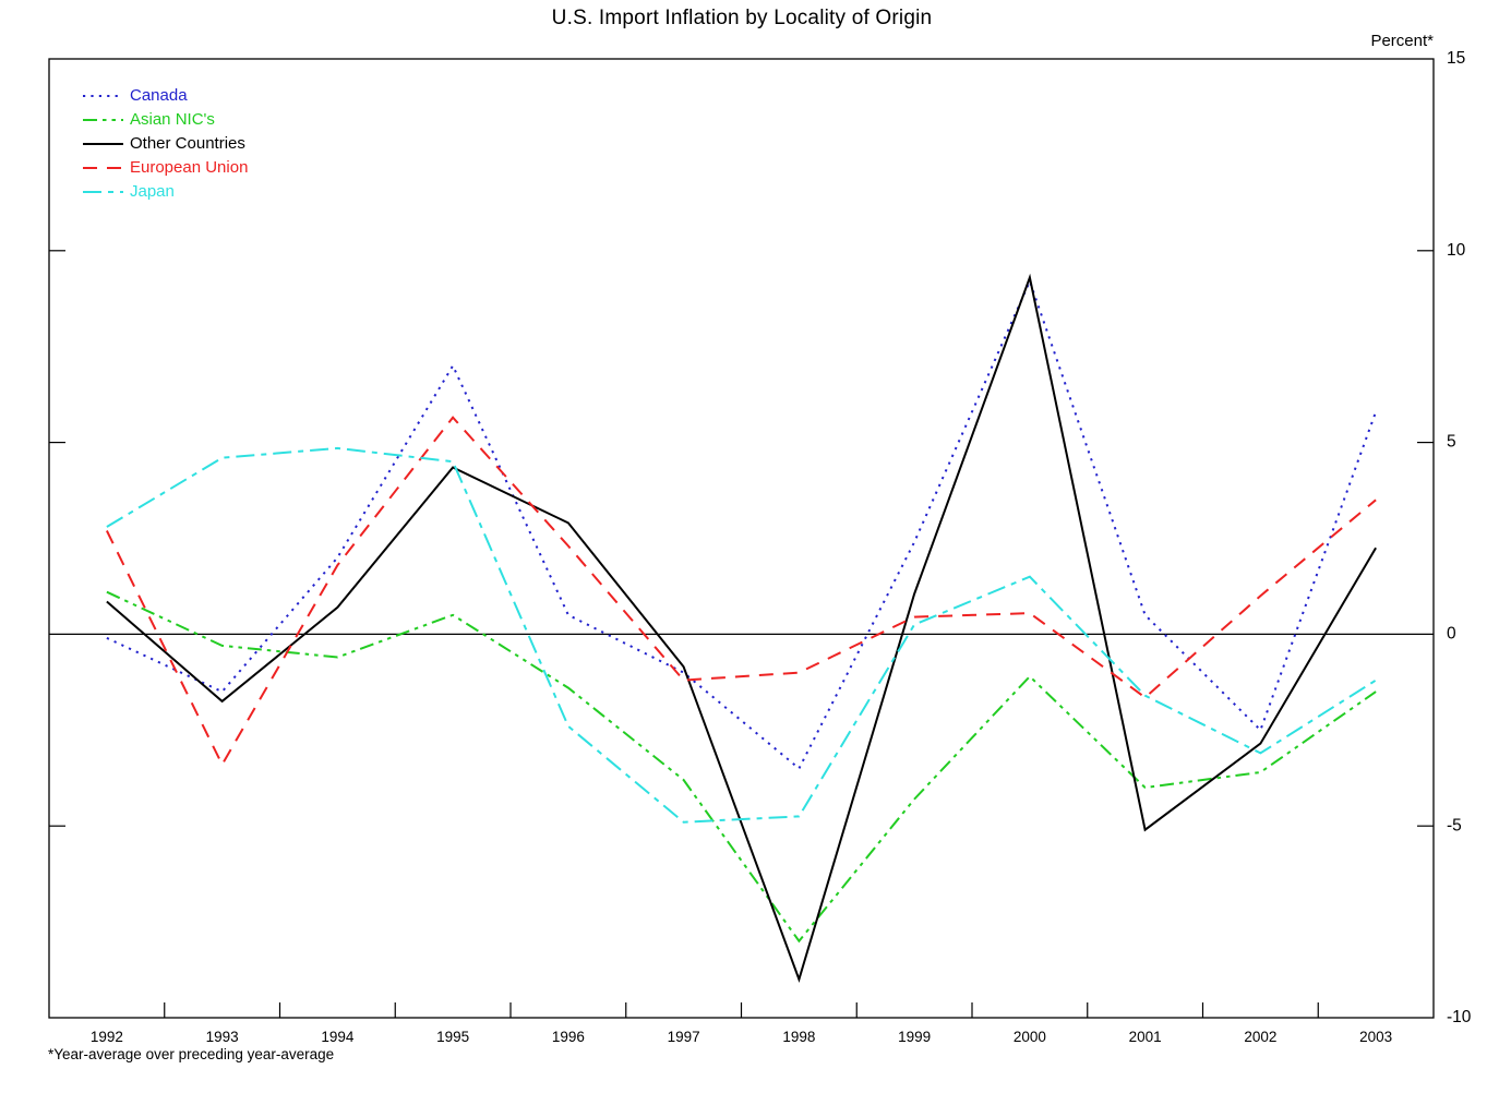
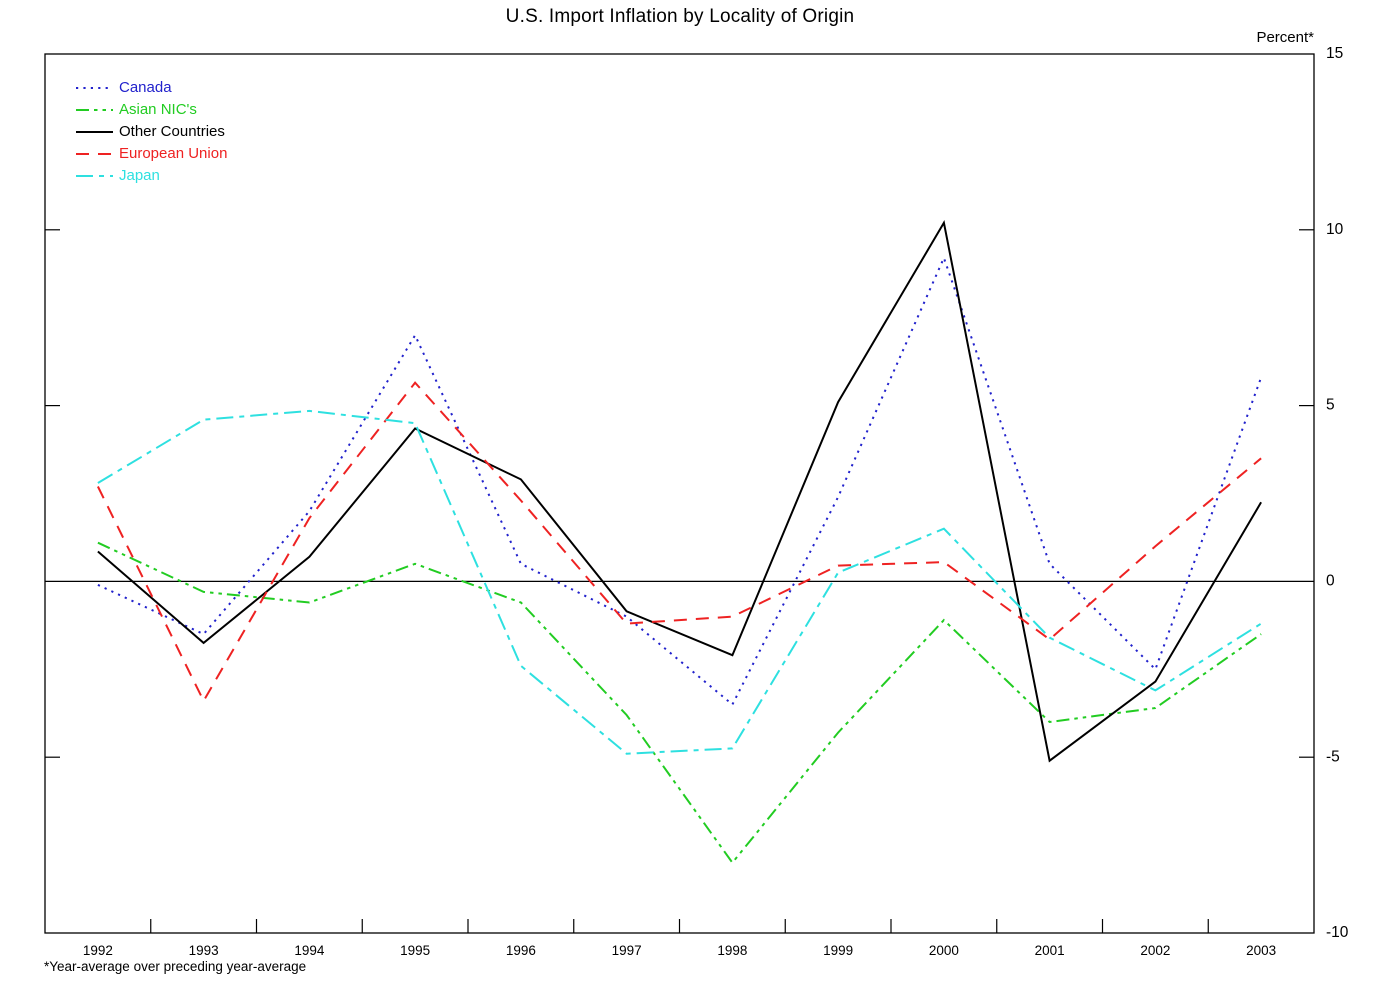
Asian NIC's/1996: -1.4 -> -0.6
Other Countries/1998: -9.0 -> -2.1
Other Countries/1999: 1.1 -> 5.1
Other Countries/2000: 9.3 -> 10.2
